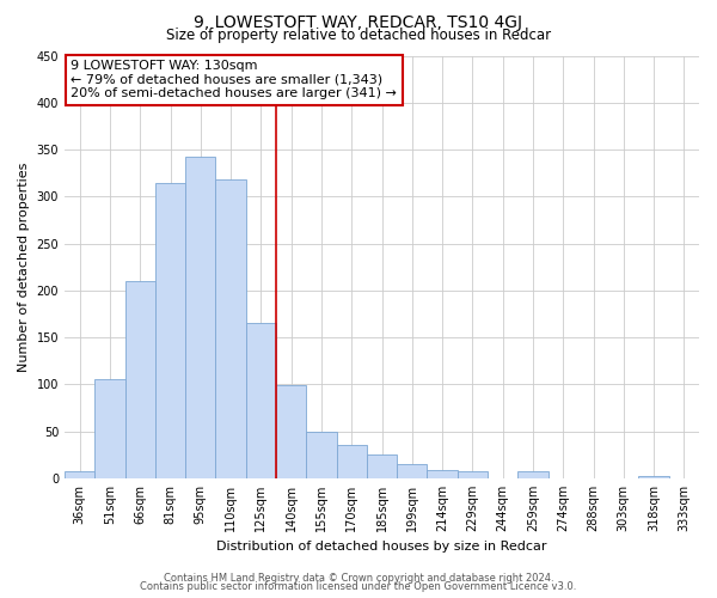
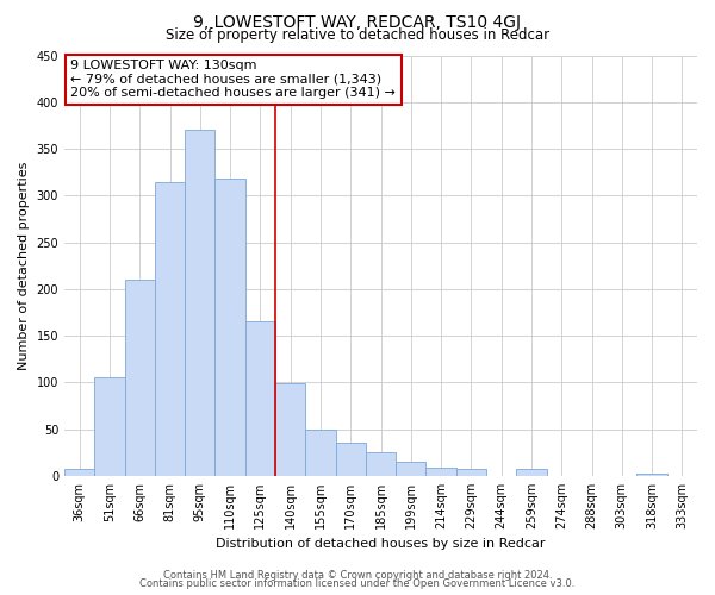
95sqm: 343 -> 370
